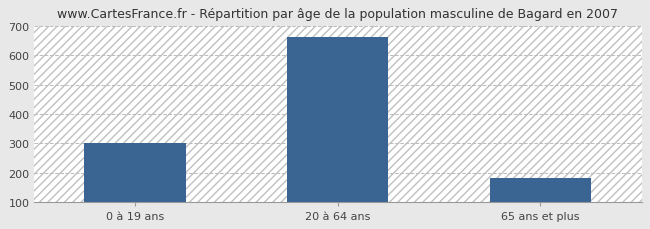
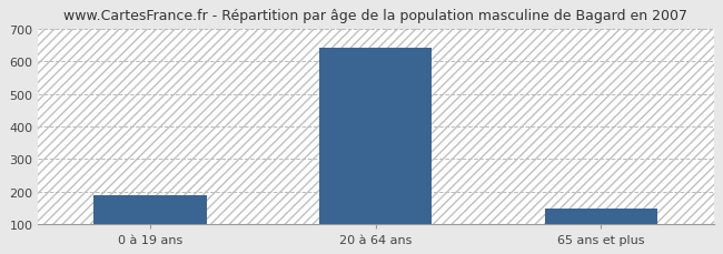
0 à 19 ans: 302 -> 190
20 à 64 ans: 662 -> 640
65 ans et plus: 183 -> 150
